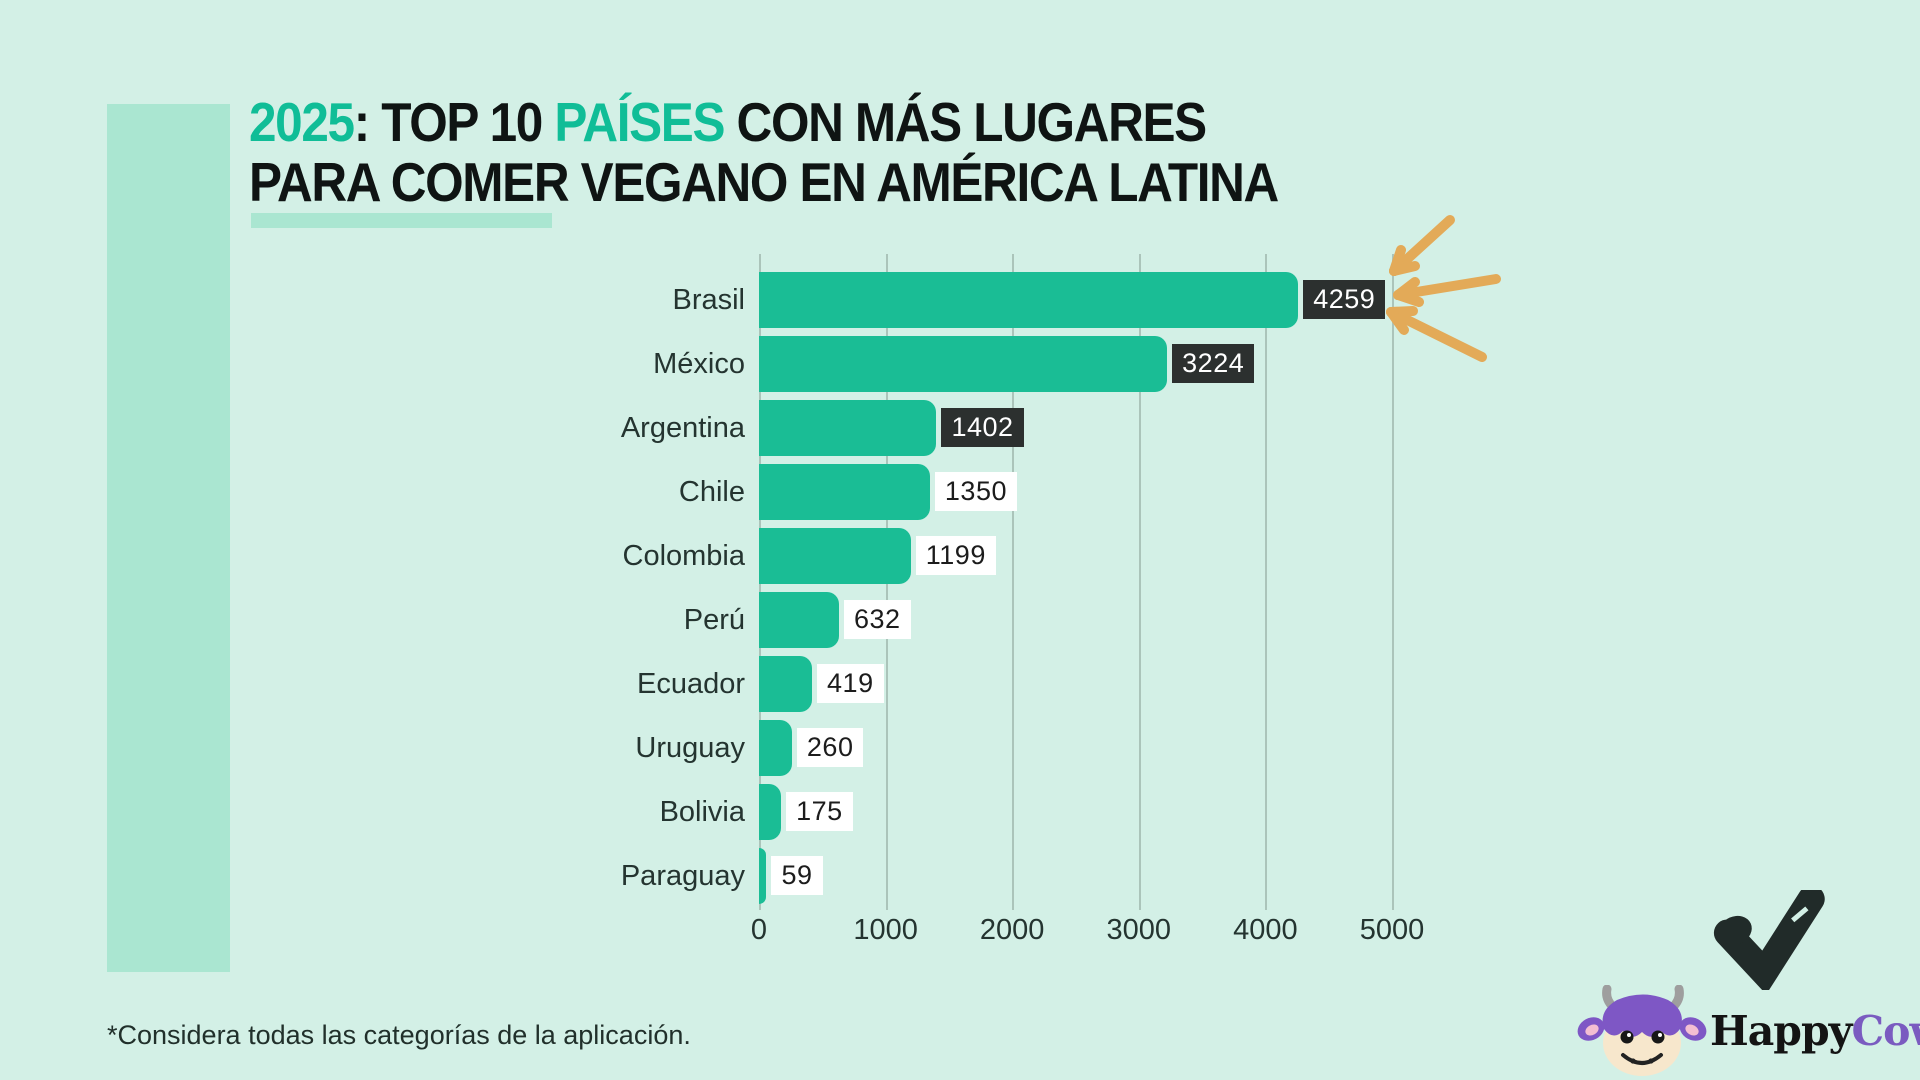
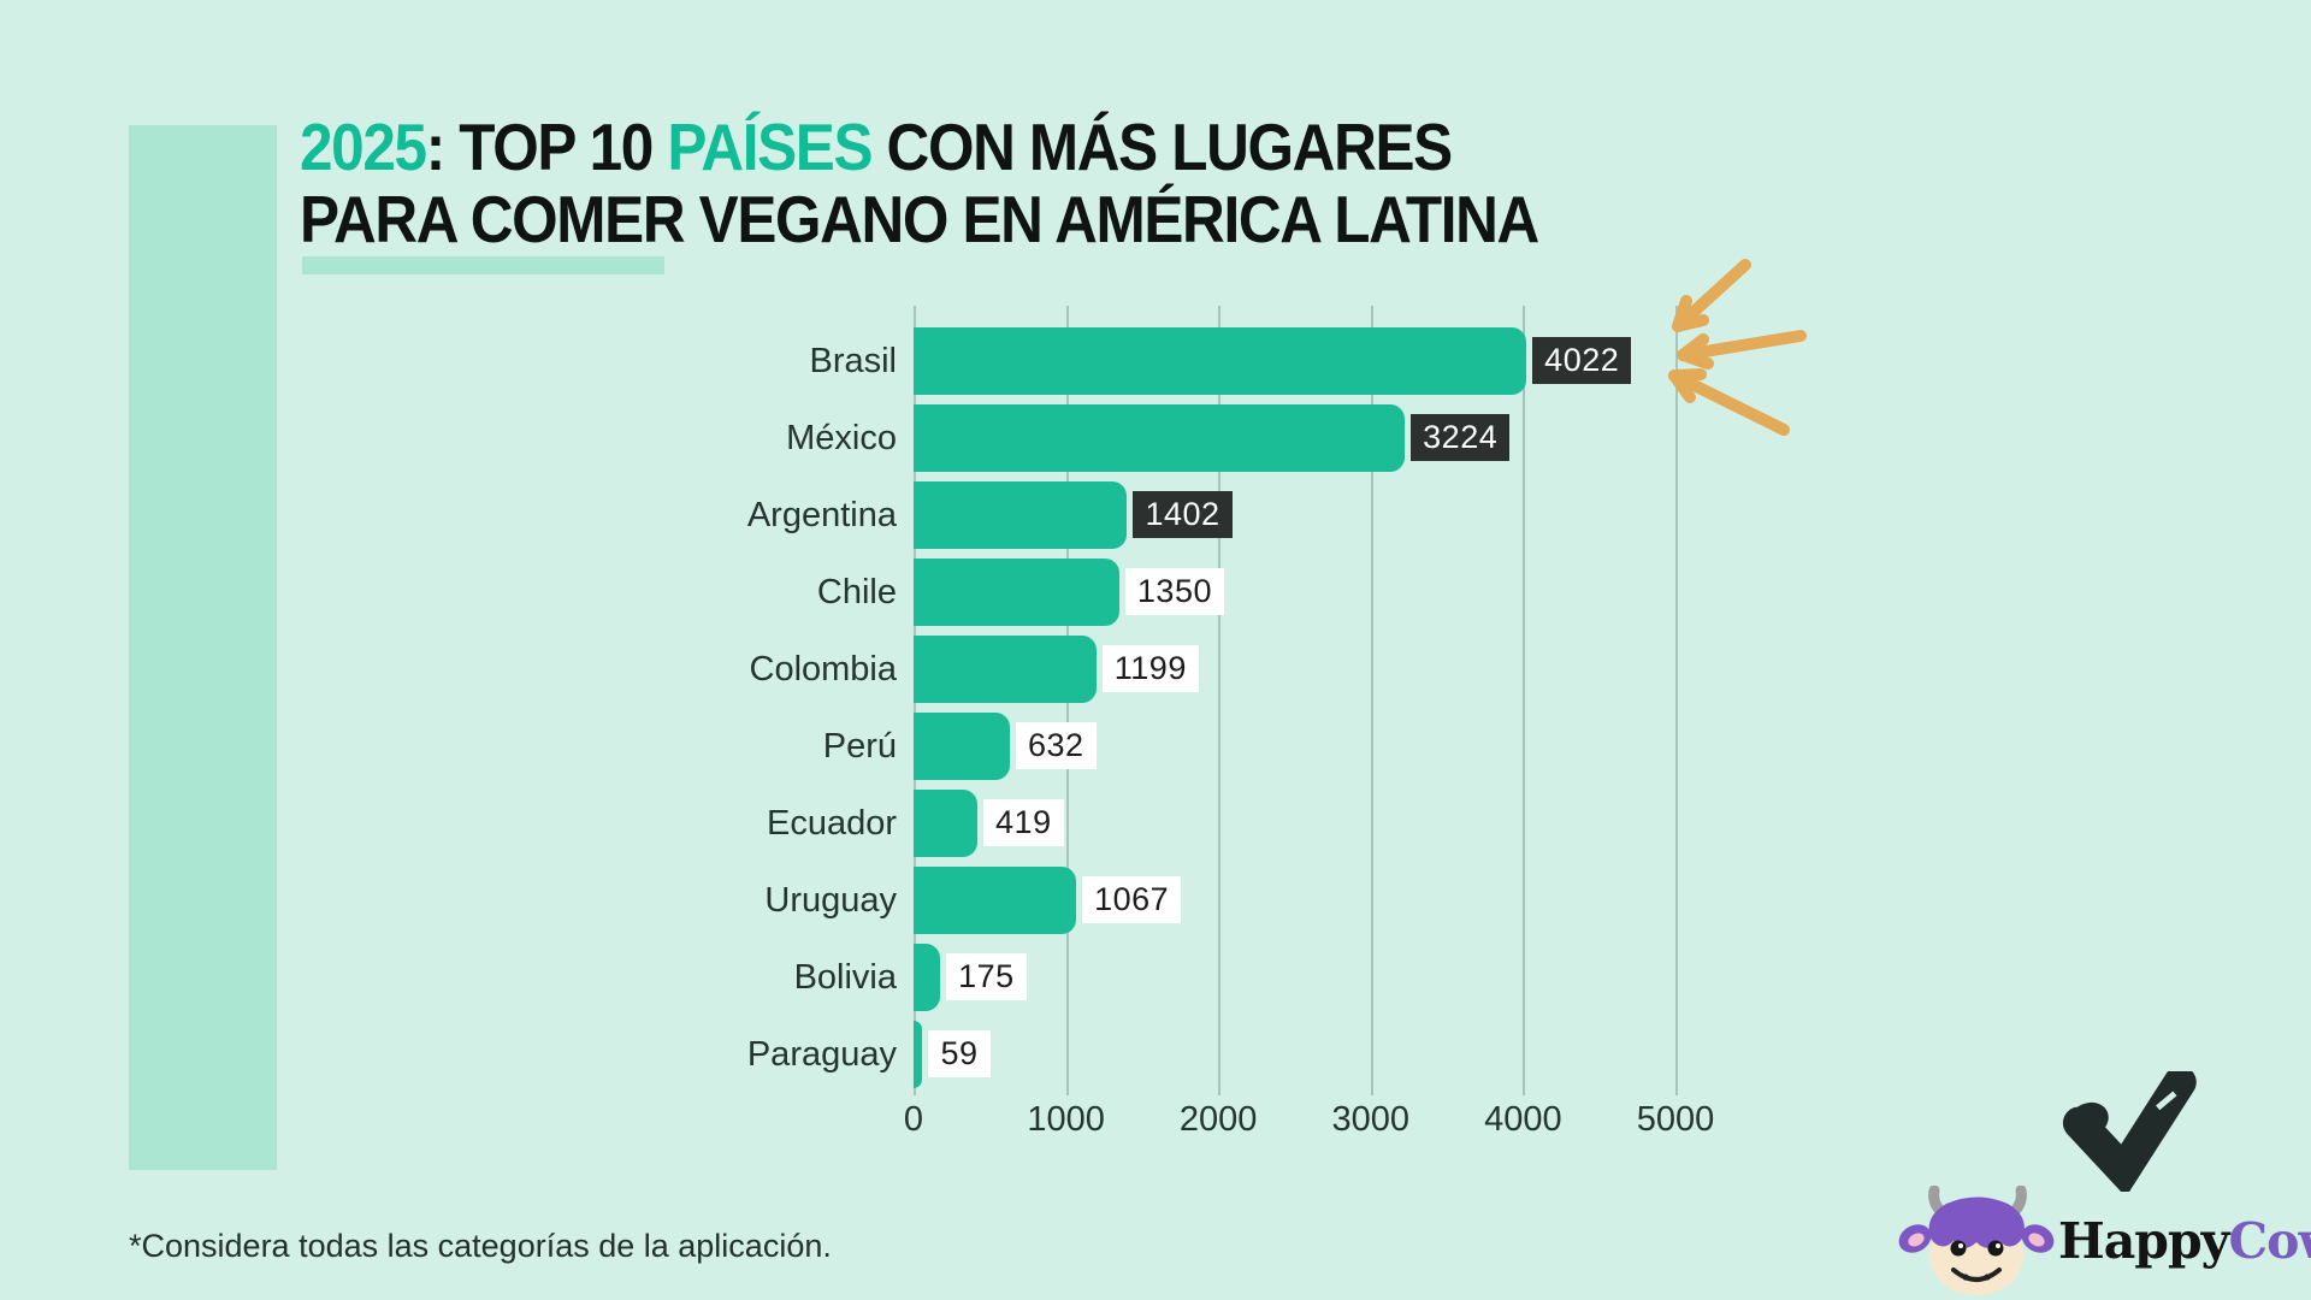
Brasil: 4259 -> 4022
Uruguay: 260 -> 1067
